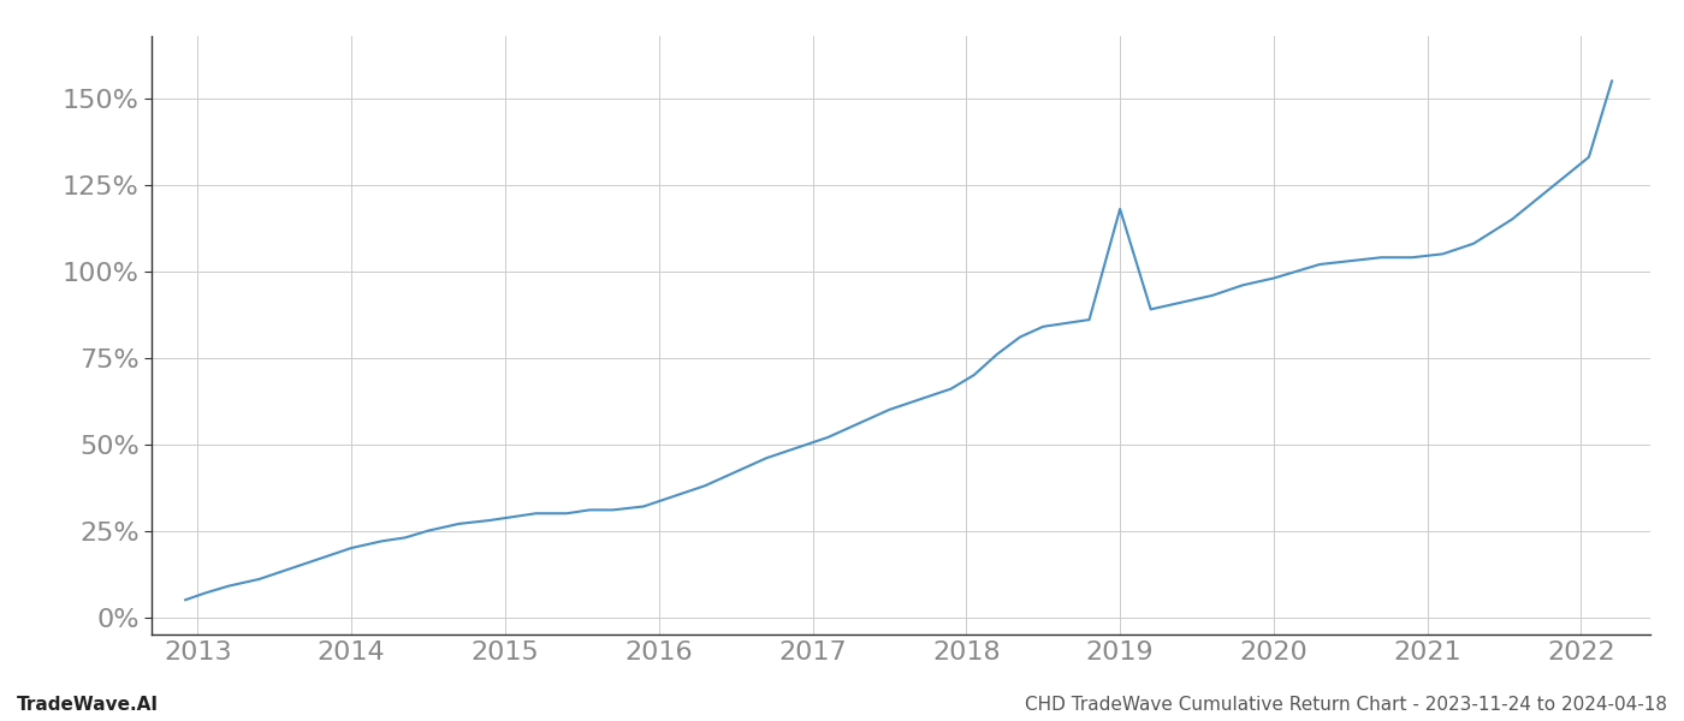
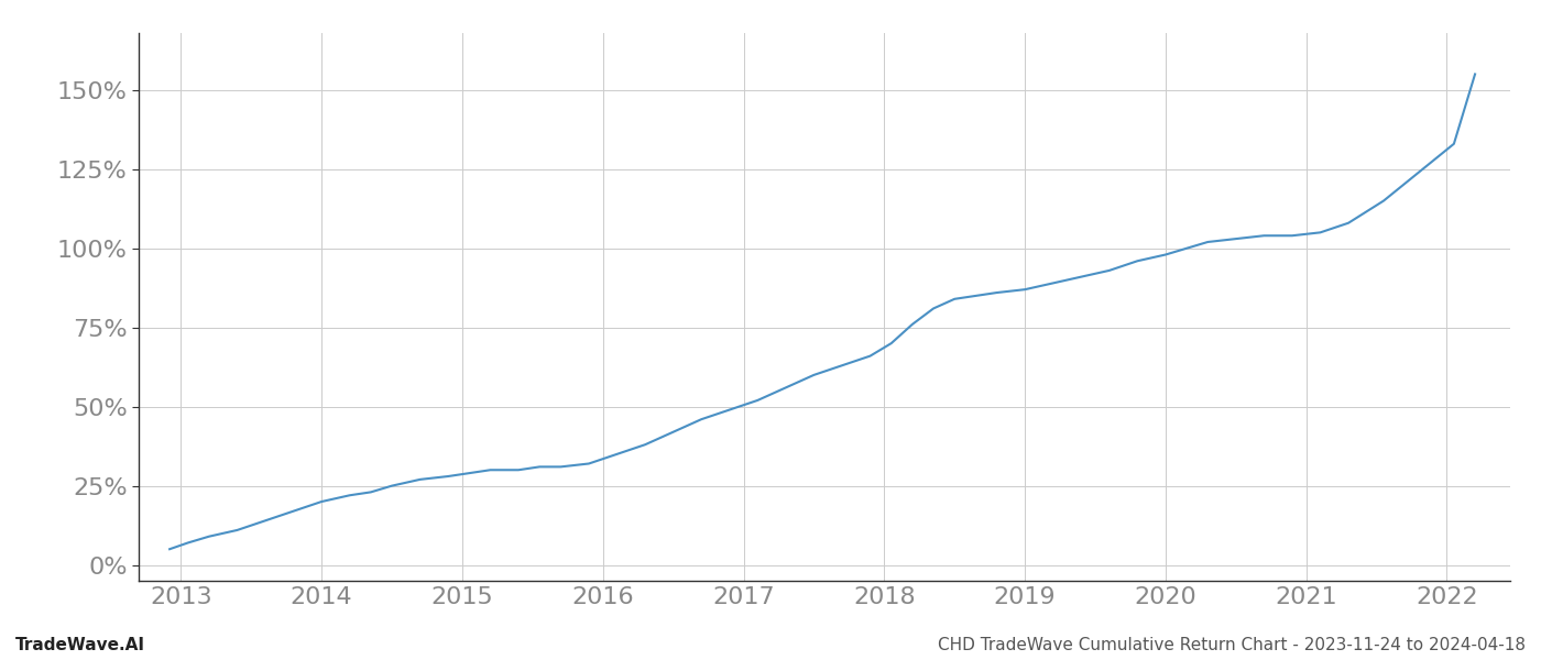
2019: 118% -> 87%
